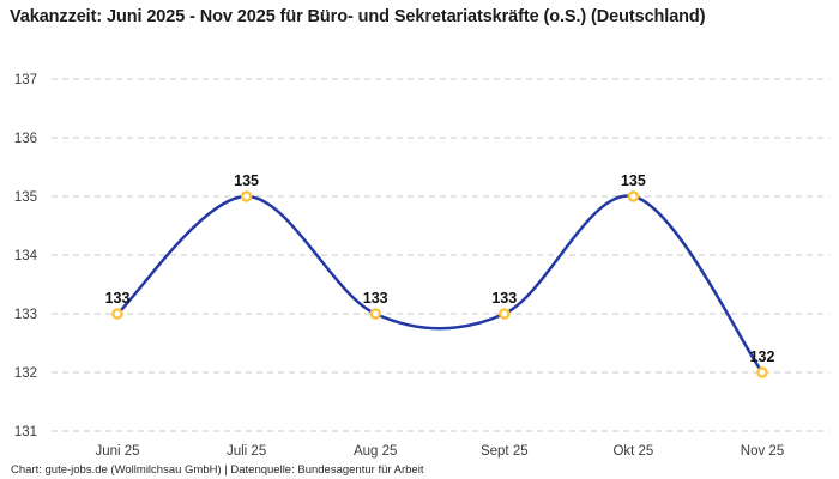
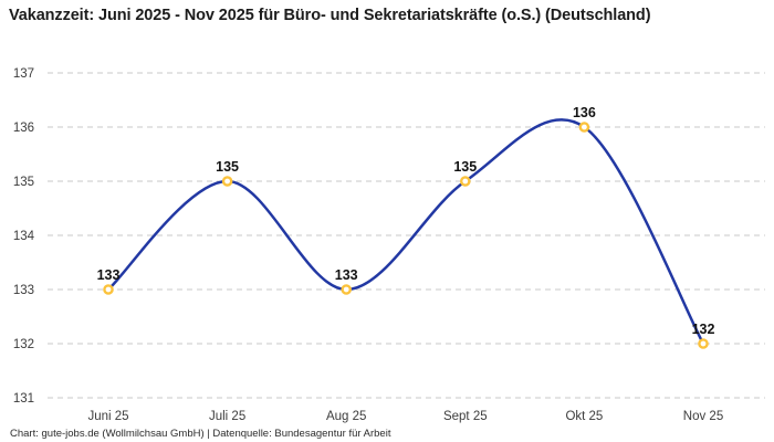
Sept 25: 133 -> 135
Okt 25: 135 -> 136
